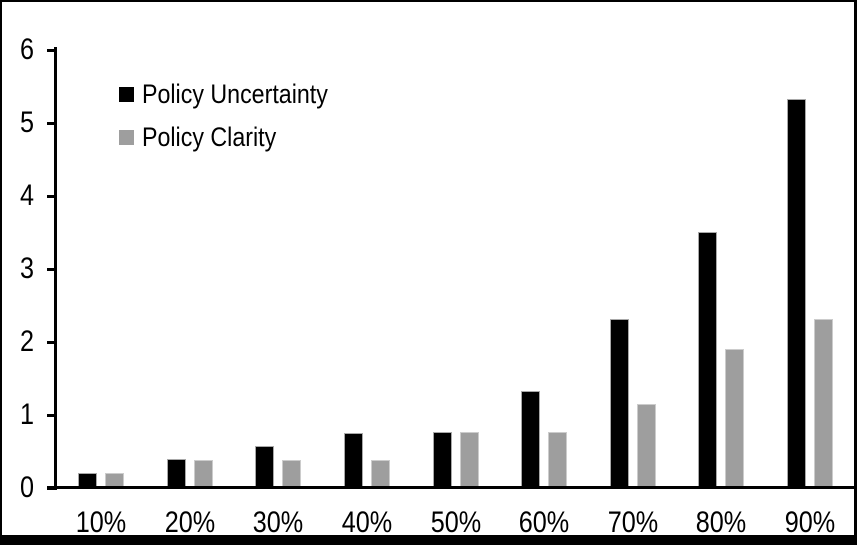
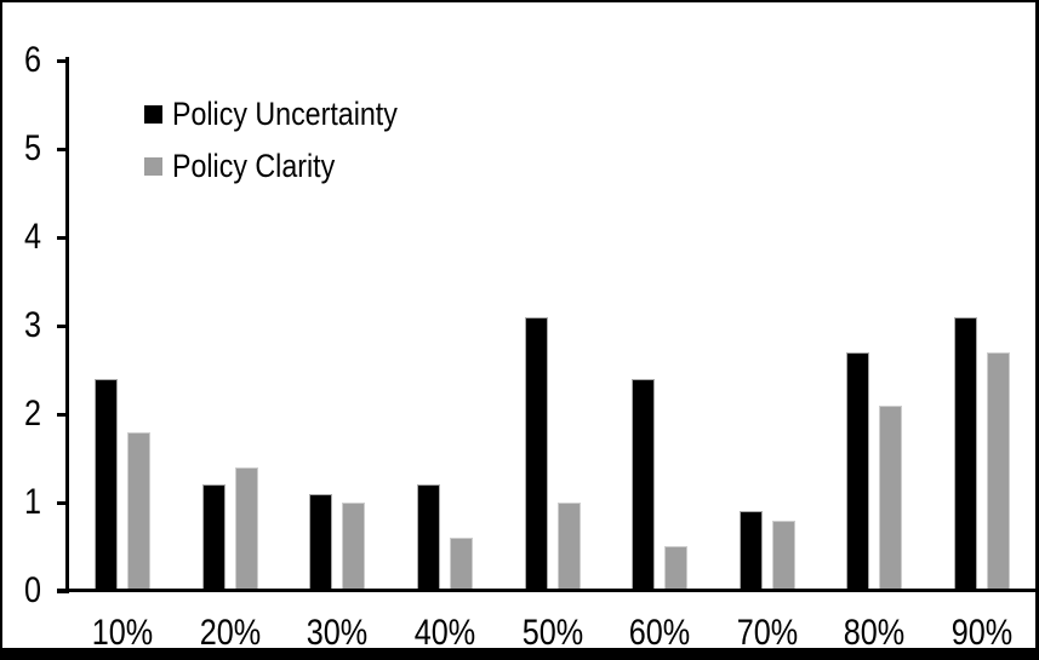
Policy Uncertainty/10%: 0.2 -> 2.4
Policy Clarity/10%: 0.2 -> 1.8
Policy Uncertainty/20%: 0.4 -> 1.2
Policy Clarity/20%: 0.4 -> 1.4
Policy Uncertainty/30%: 0.6 -> 1.1
Policy Clarity/30%: 0.4 -> 1.0
Policy Uncertainty/40%: 0.8 -> 1.2
Policy Clarity/40%: 0.4 -> 0.6
Policy Uncertainty/50%: 0.8 -> 3.1
Policy Clarity/50%: 0.8 -> 1.0
Policy Uncertainty/60%: 1.3 -> 2.4
Policy Clarity/60%: 0.8 -> 0.5
Policy Uncertainty/70%: 2.3 -> 0.9
Policy Clarity/70%: 1.1 -> 0.8
Policy Uncertainty/80%: 3.5 -> 2.7
Policy Clarity/80%: 1.9 -> 2.1
Policy Uncertainty/90%: 5.3 -> 3.1
Policy Clarity/90%: 2.3 -> 2.7
